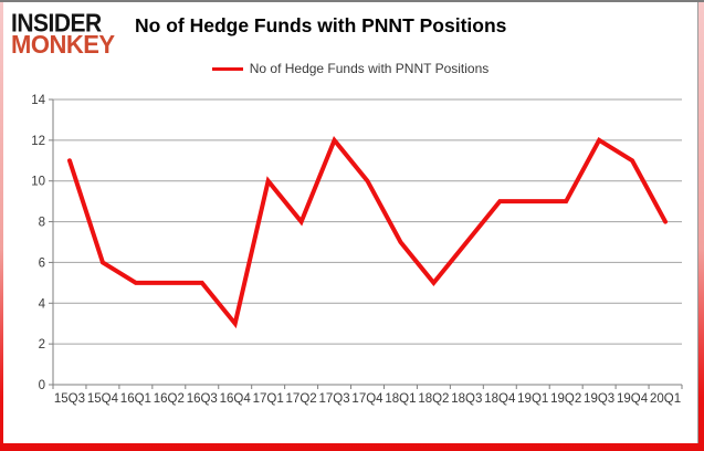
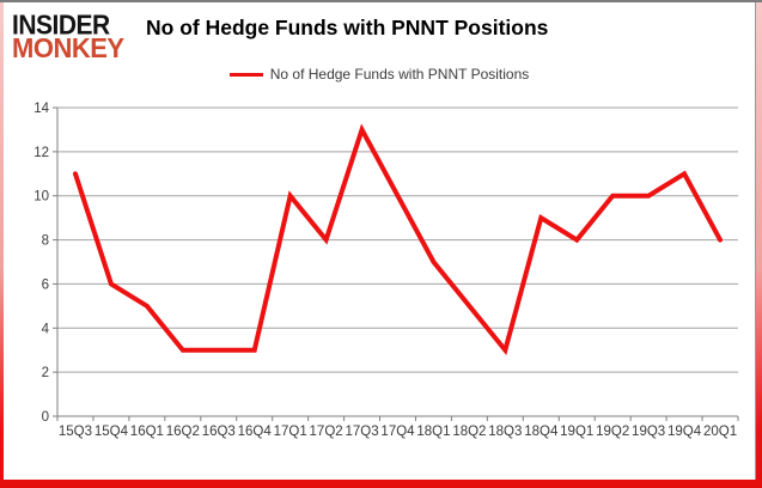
16Q2: 5 -> 3
16Q3: 5 -> 3
17Q3: 12 -> 13
18Q3: 7 -> 3
19Q1: 9 -> 8
19Q2: 9 -> 10
19Q3: 12 -> 10
